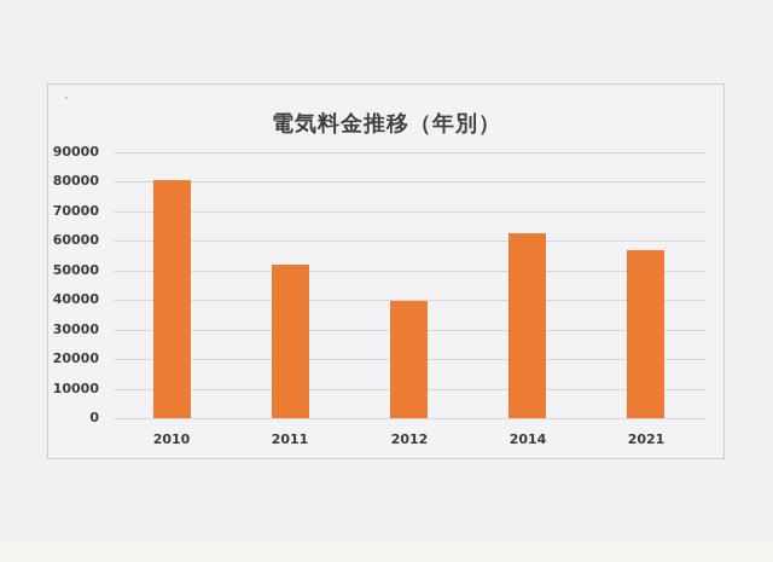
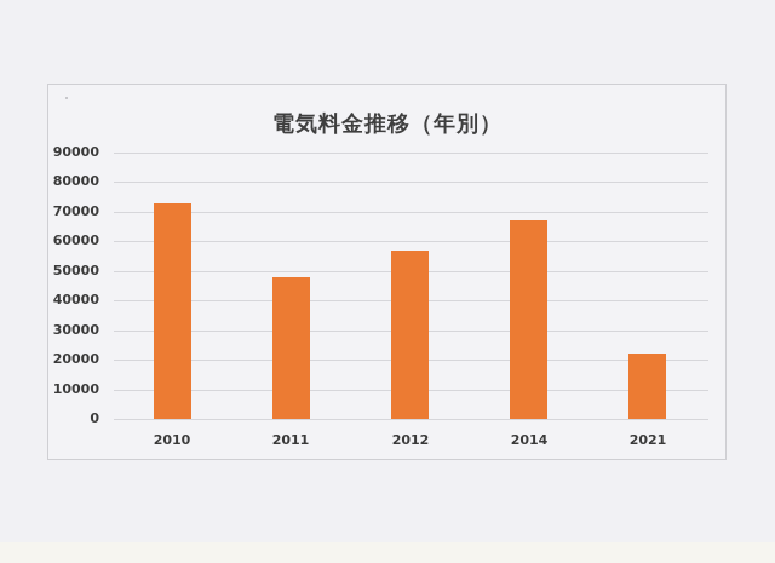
2010: 80000 -> 73000
2011: 52000 -> 48000
2012: 40000 -> 57000
2014: 62000 -> 67000
2021: 57000 -> 22000
